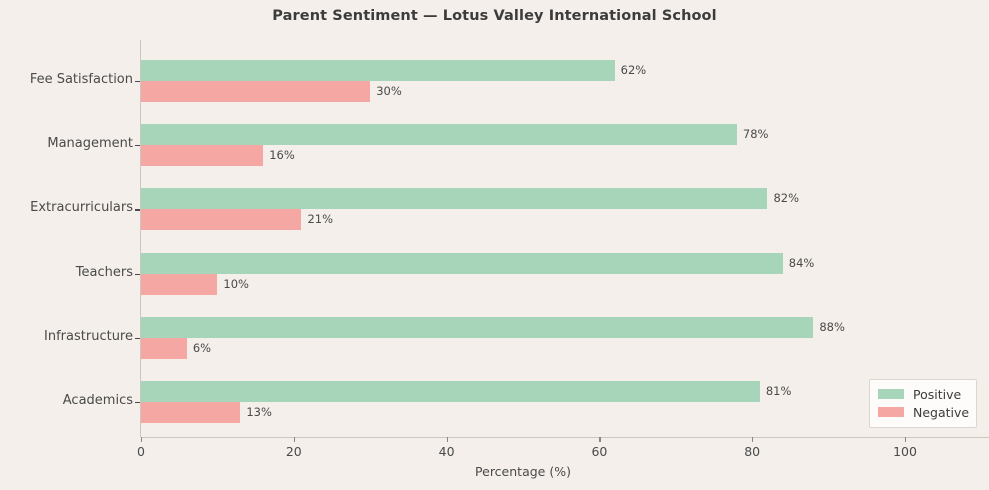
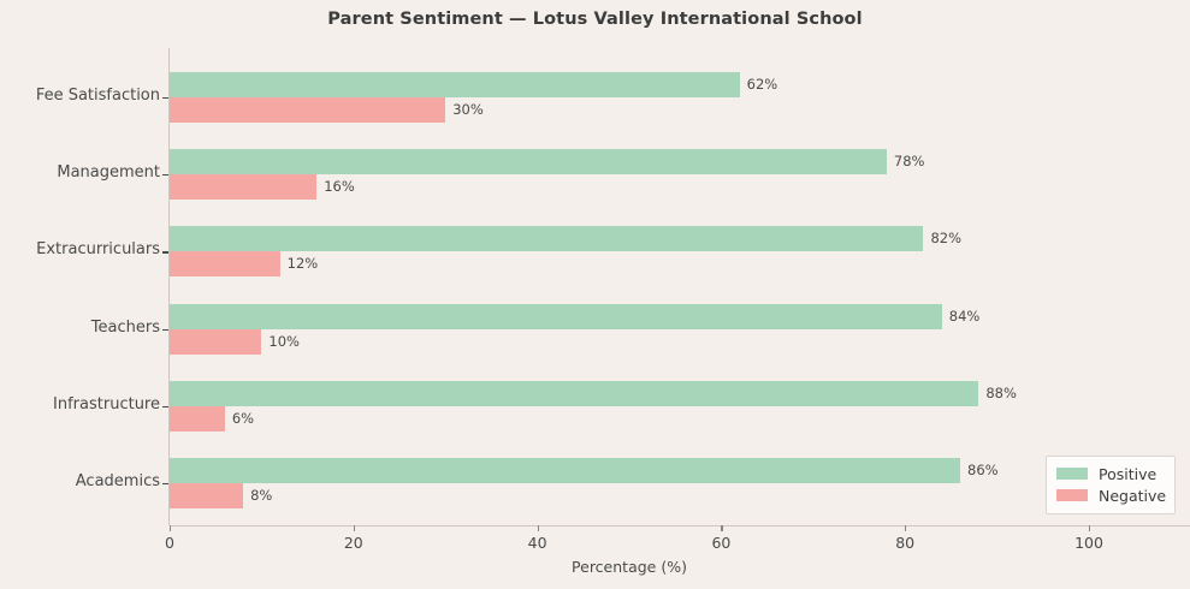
Negative/Extracurriculars: 21% -> 12%
Positive/Academics: 81% -> 86%
Negative/Academics: 13% -> 8%
